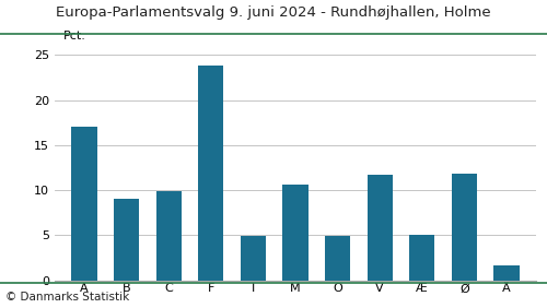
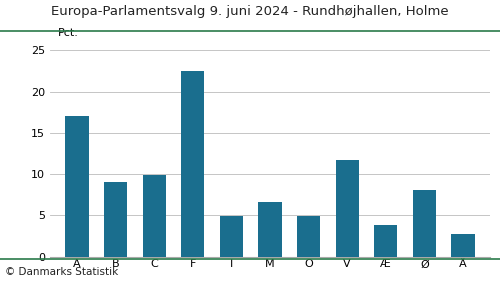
F: 23.8 -> 22.5
M: 10.6 -> 6.6
Æ: 5.0 -> 3.8
Ø: 11.8 -> 8.1
Å: 1.6 -> 2.7
